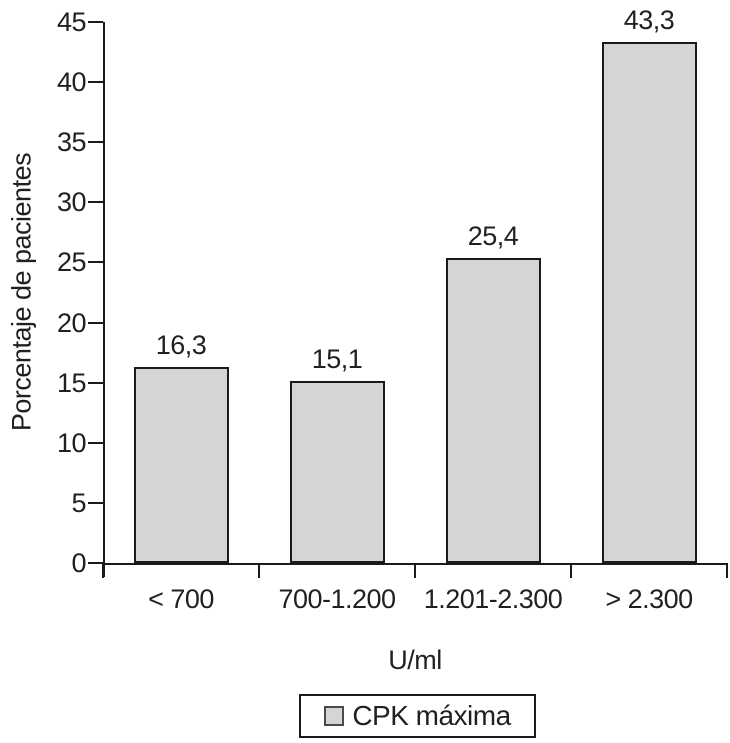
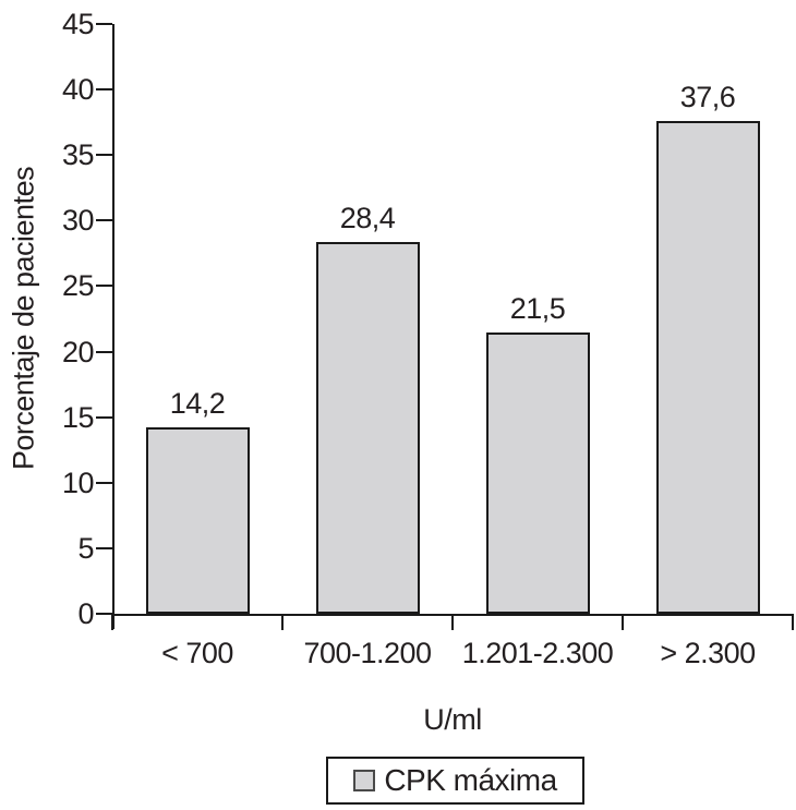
< 700: 16,3 -> 14,2
700-1.200: 15,1 -> 28,4
1.201-2.300: 25,4 -> 21,5
> 2.300: 43,3 -> 37,6
